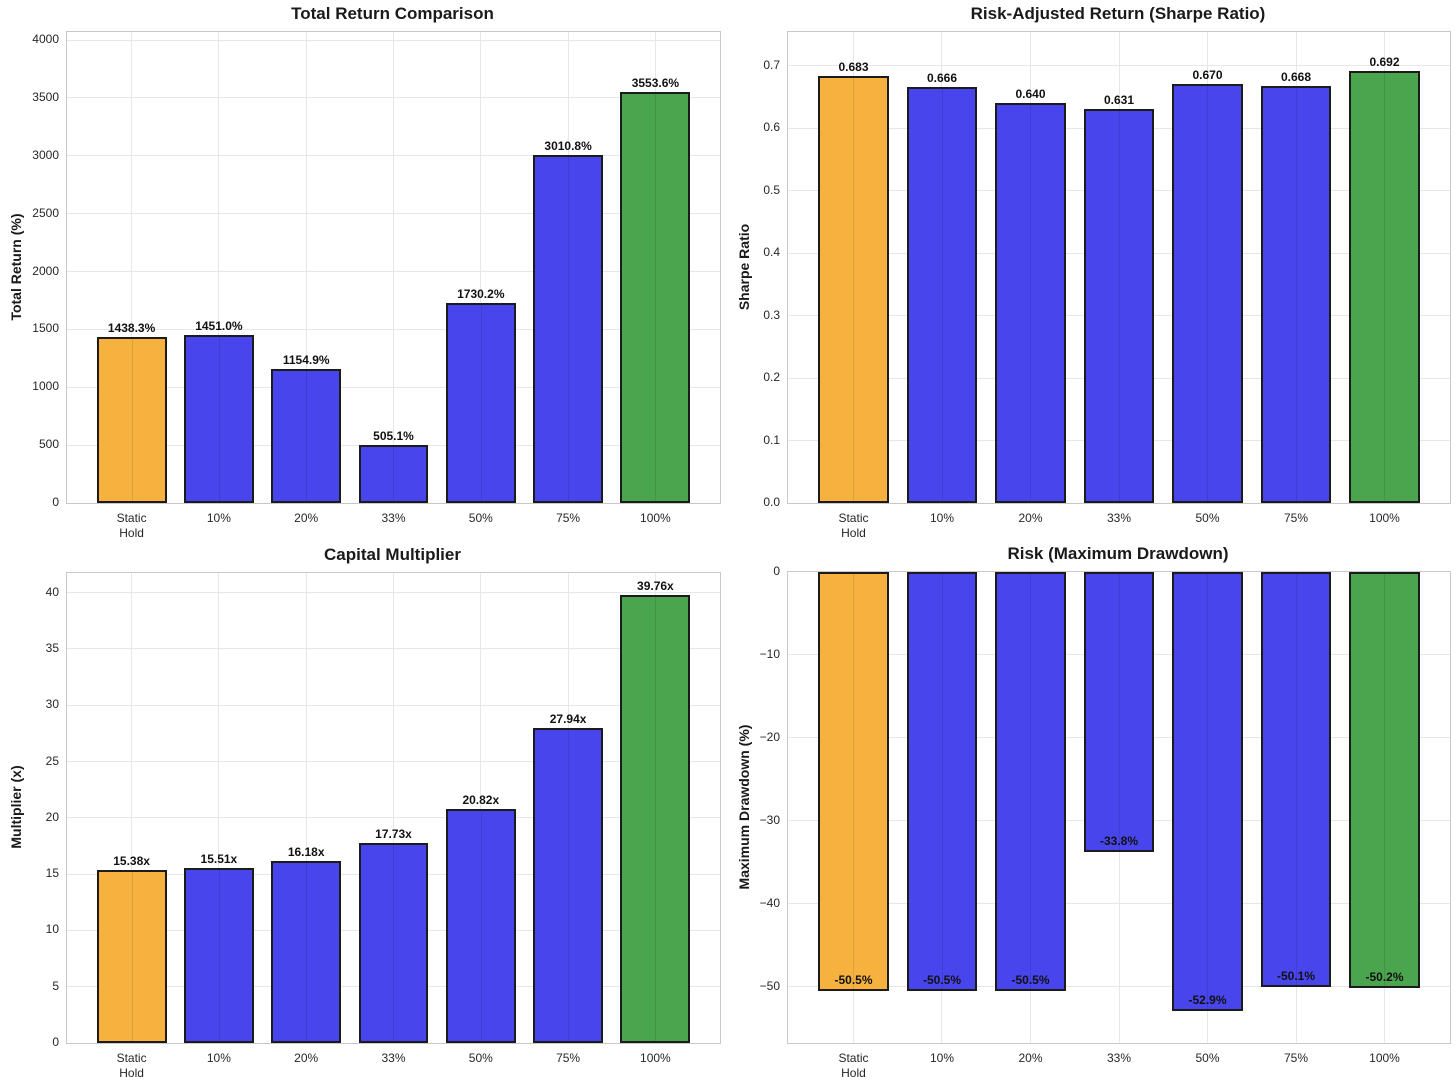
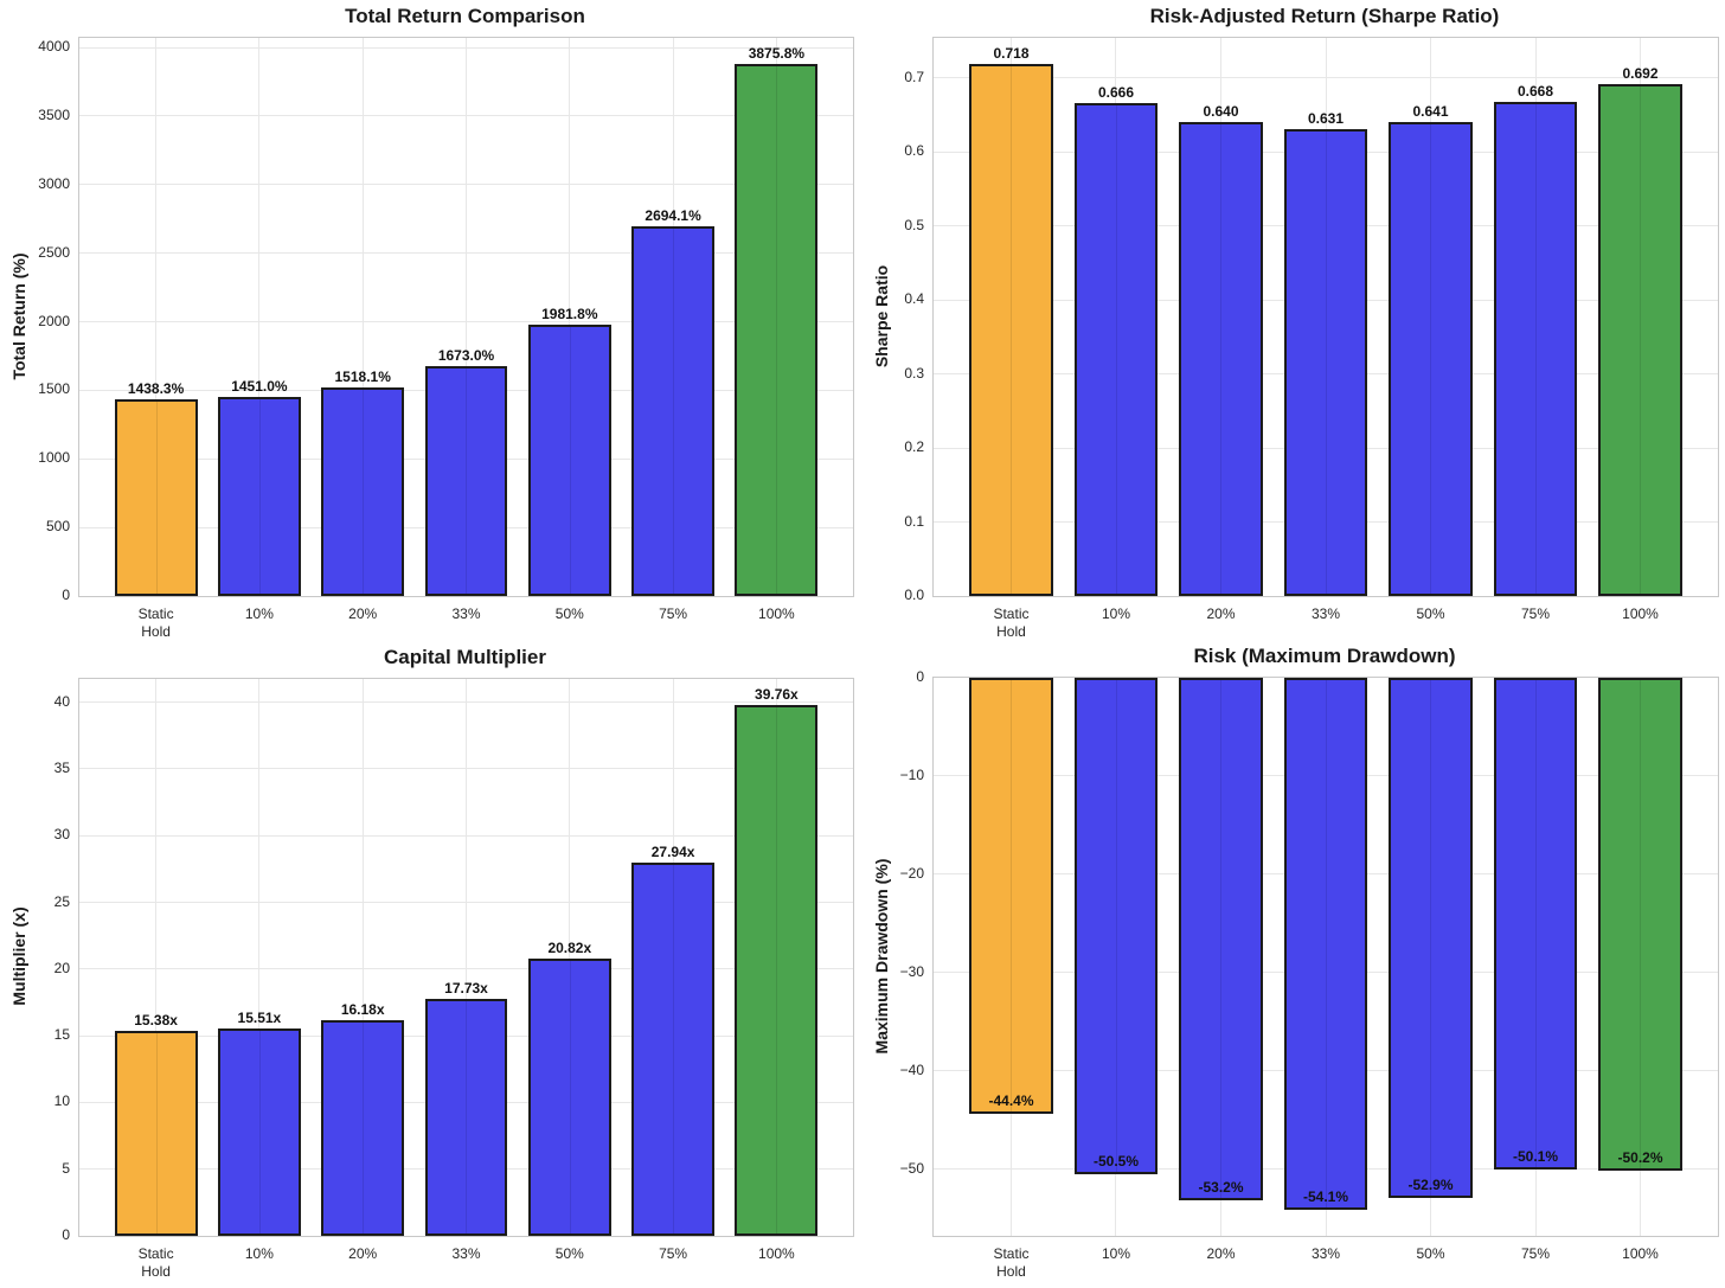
Total Return Comparison/20%: 1154.9% -> 1518.1%
Total Return Comparison/33%: 505.1% -> 1673.0%
Total Return Comparison/50%: 1730.2% -> 1981.8%
Total Return Comparison/75%: 3010.8% -> 2694.1%
Total Return Comparison/100%: 3553.6% -> 3875.8%
Risk-Adjusted Return (Sharpe Ratio)/Static Hold: 0.683 -> 0.718
Risk-Adjusted Return (Sharpe Ratio)/50%: 0.670 -> 0.641
Risk (Maximum Drawdown)/Static Hold: -50.5% -> -44.4%
Risk (Maximum Drawdown)/20%: -50.5% -> -53.2%
Risk (Maximum Drawdown)/33%: -33.8% -> -54.1%
